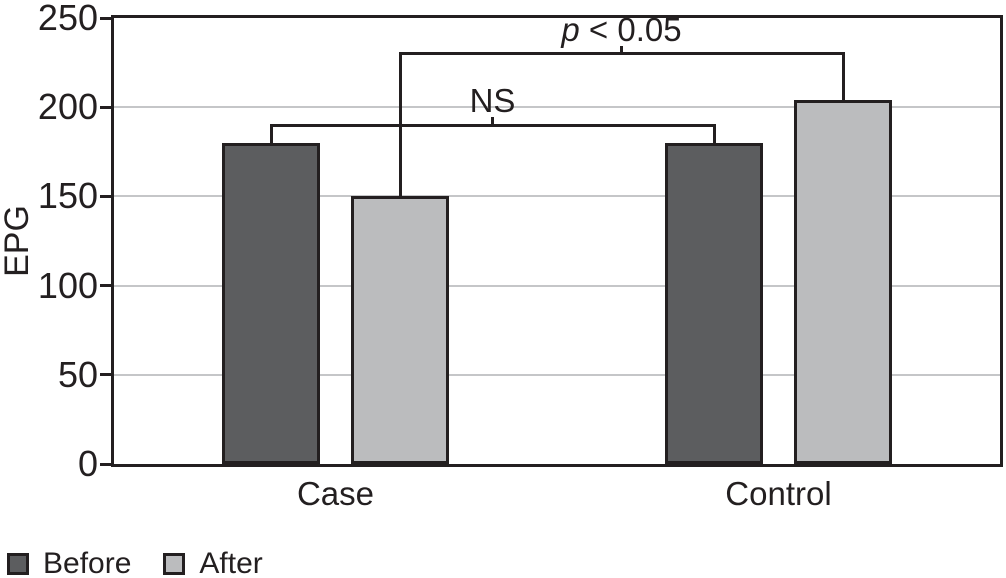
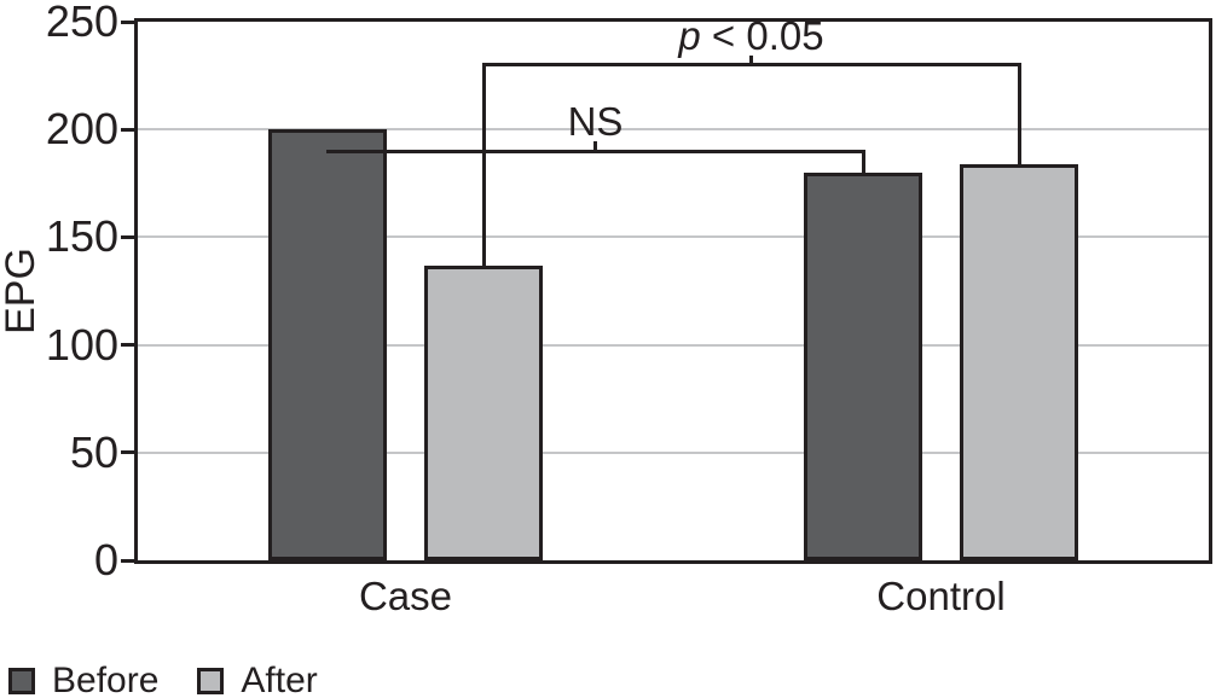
Before/Case: 180 -> 200
After/Case: 150 -> 137
After/Control: 204 -> 184
